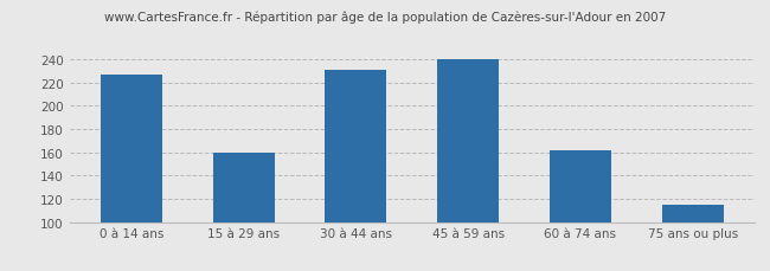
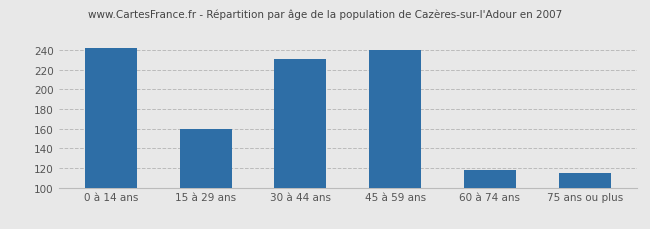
0 à 14 ans: 227 -> 242
60 à 74 ans: 162 -> 118
